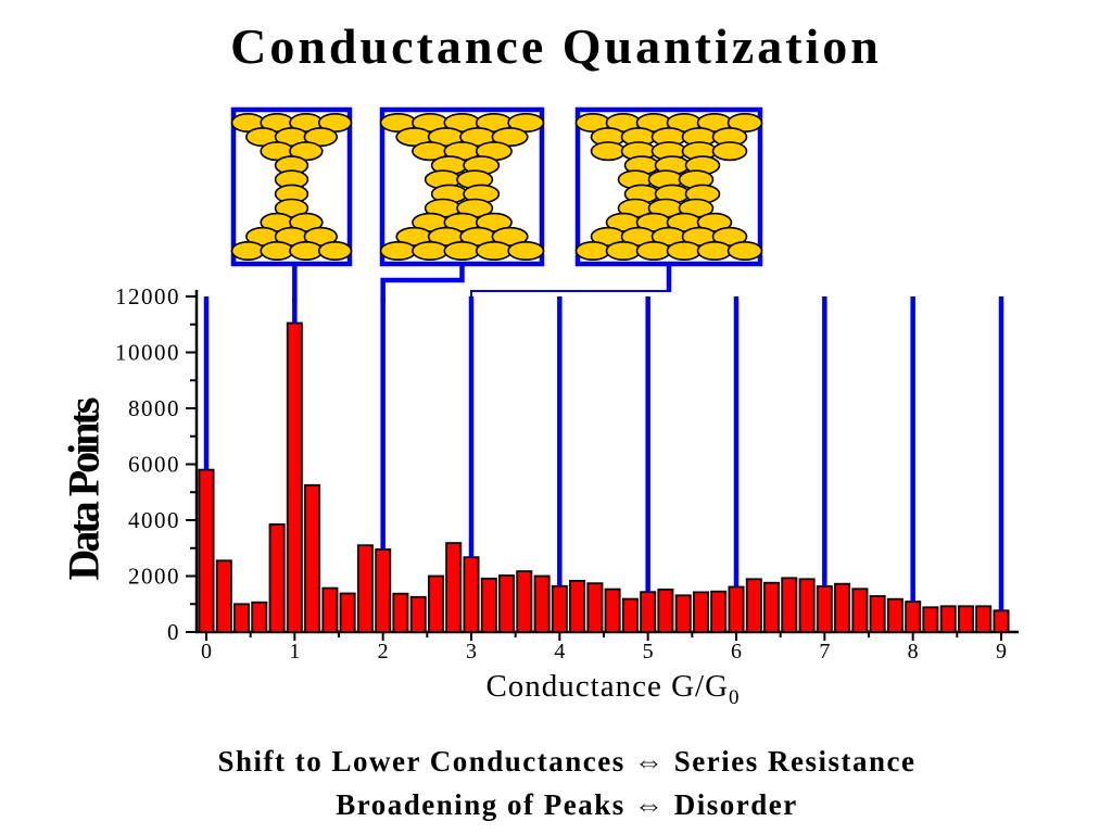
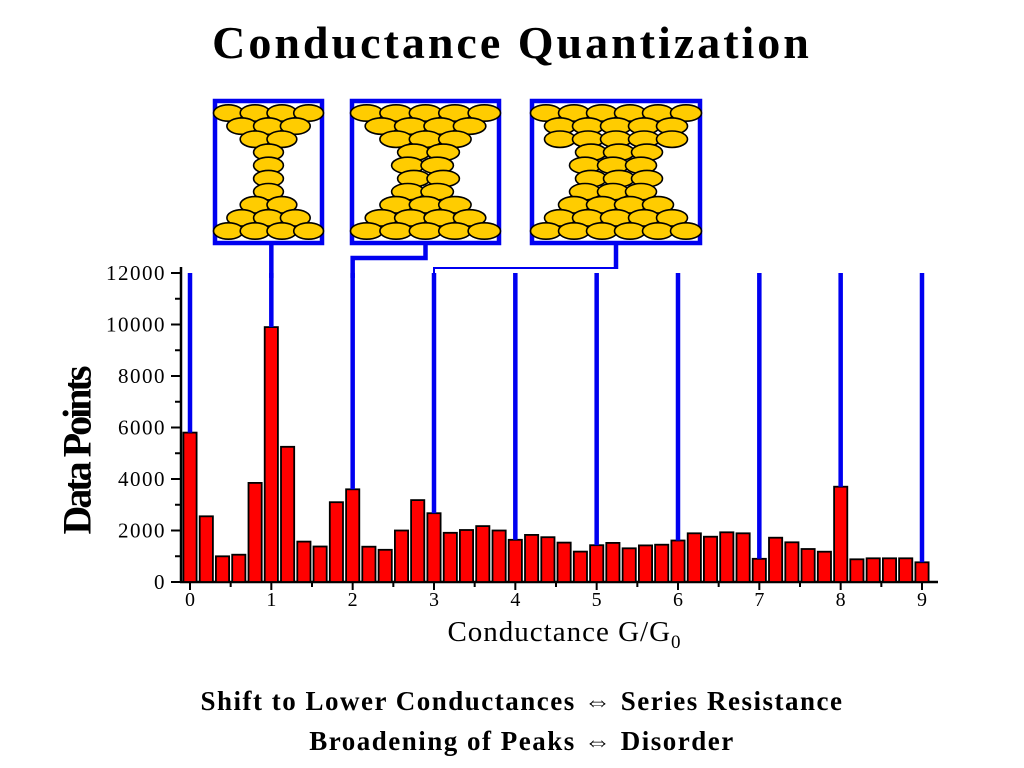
1: 11000 -> 9900
2: 3000 -> 3600
7: 1600 -> 900
8: 1100 -> 3700
